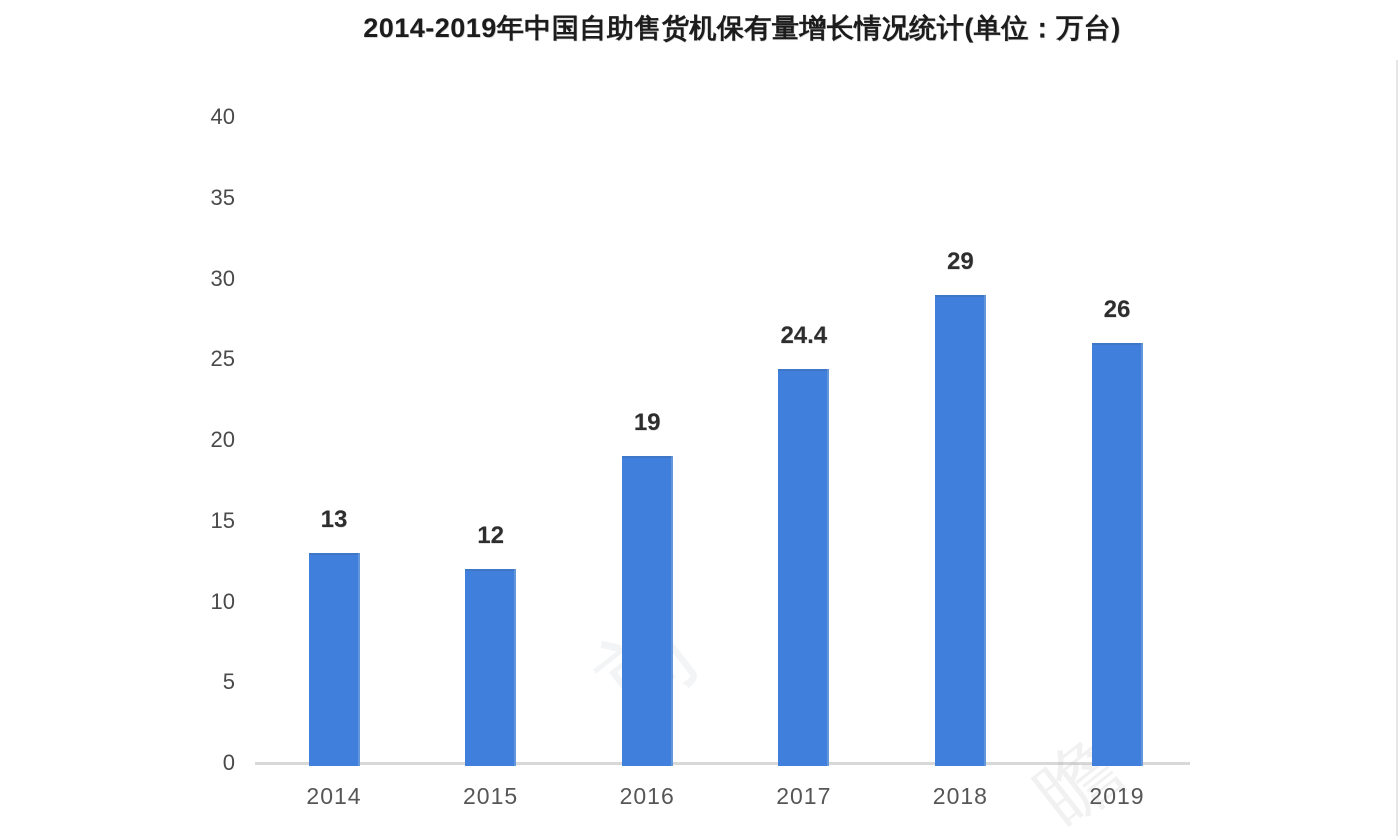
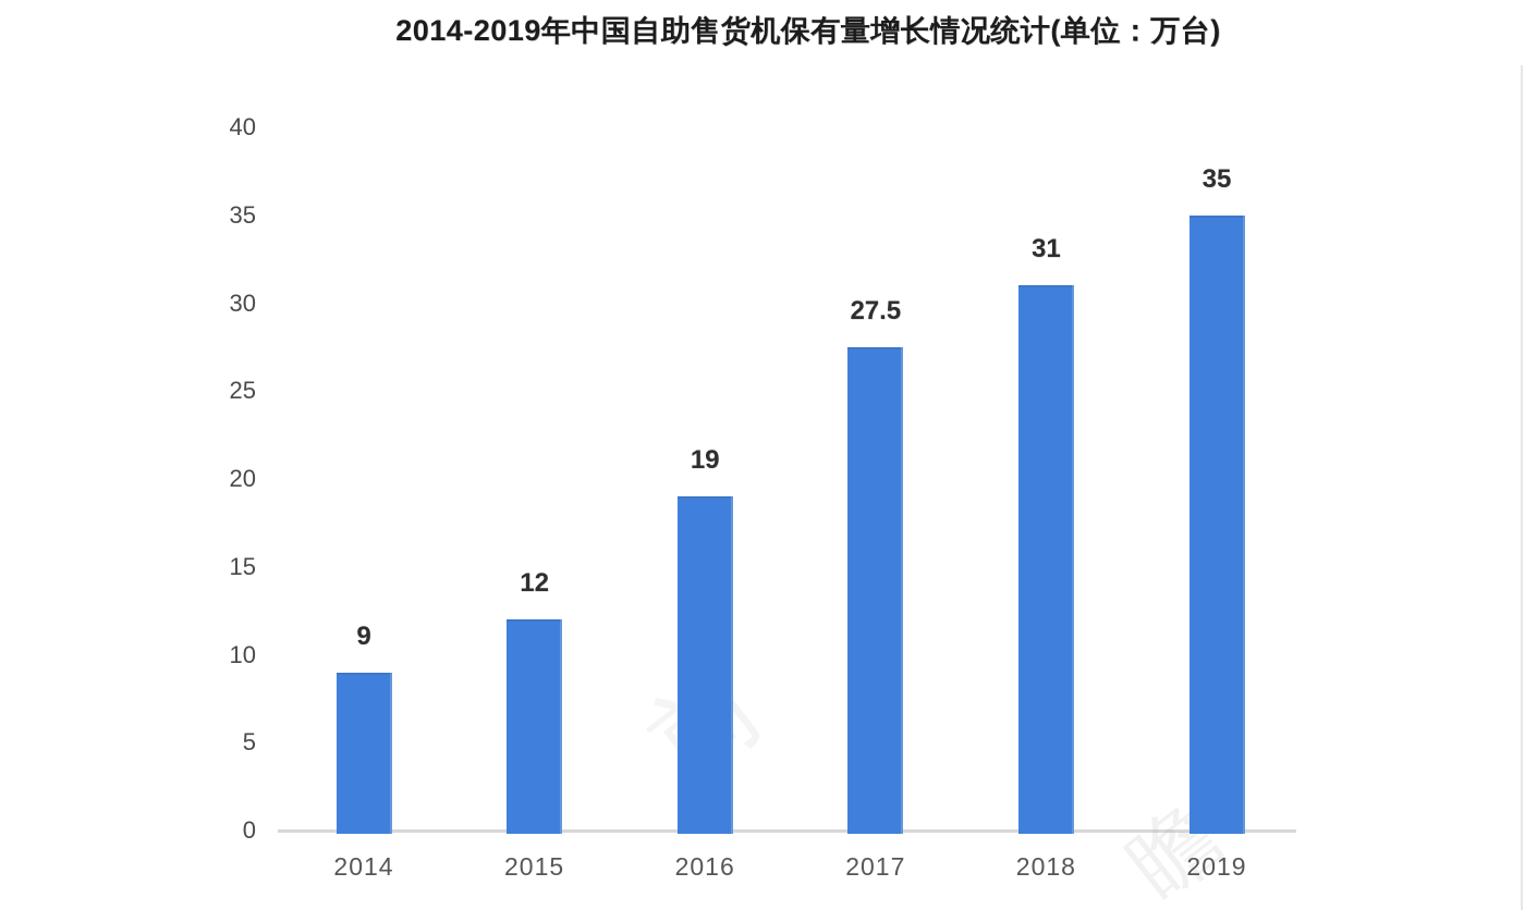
2014: 13 -> 9
2017: 24.4 -> 27.5
2018: 29 -> 31
2019: 26 -> 35
